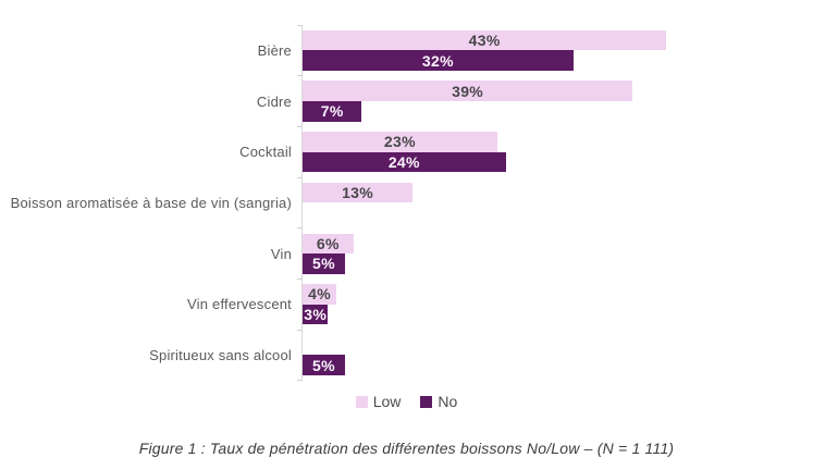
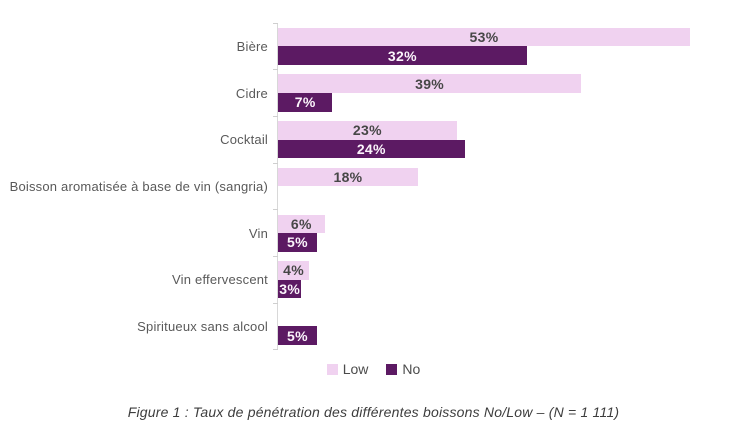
Low/Bière: 43% -> 53%
Low/Boisson aromatisée à base de vin (sangria): 13% -> 18%
